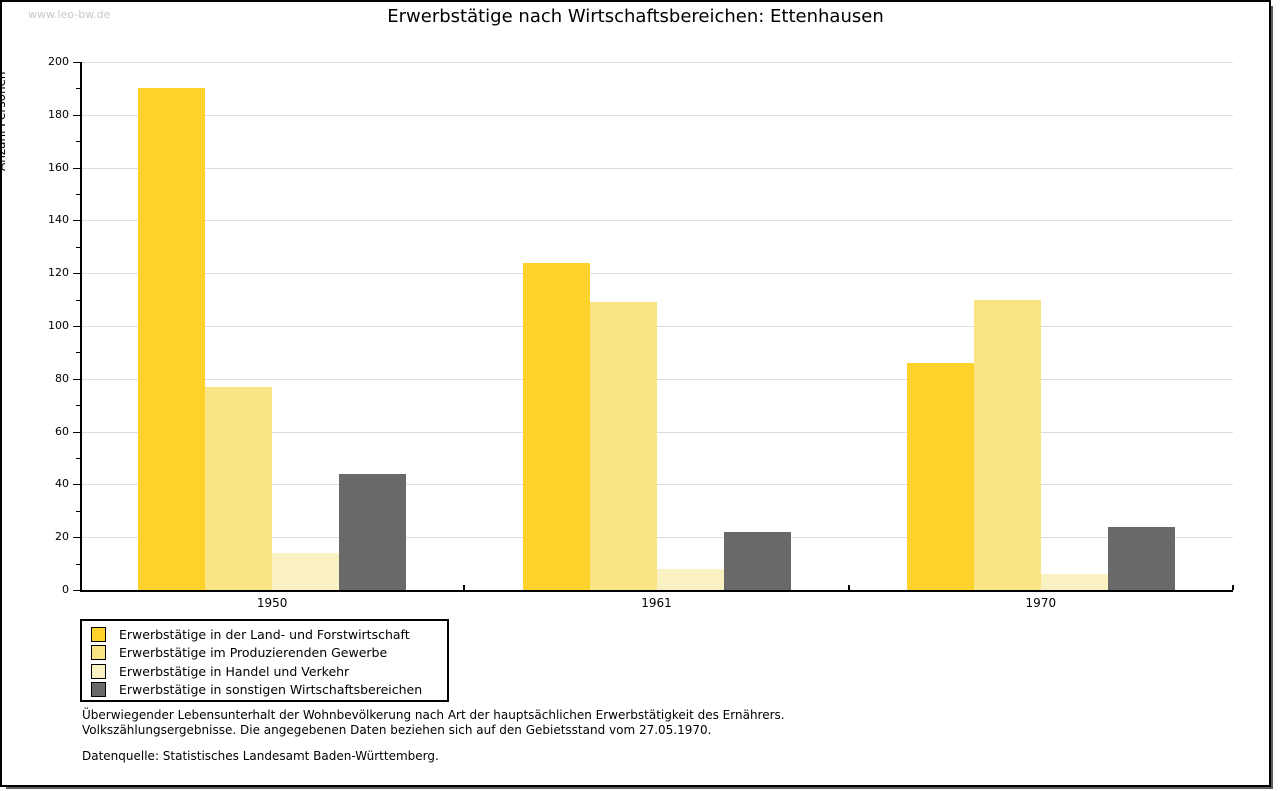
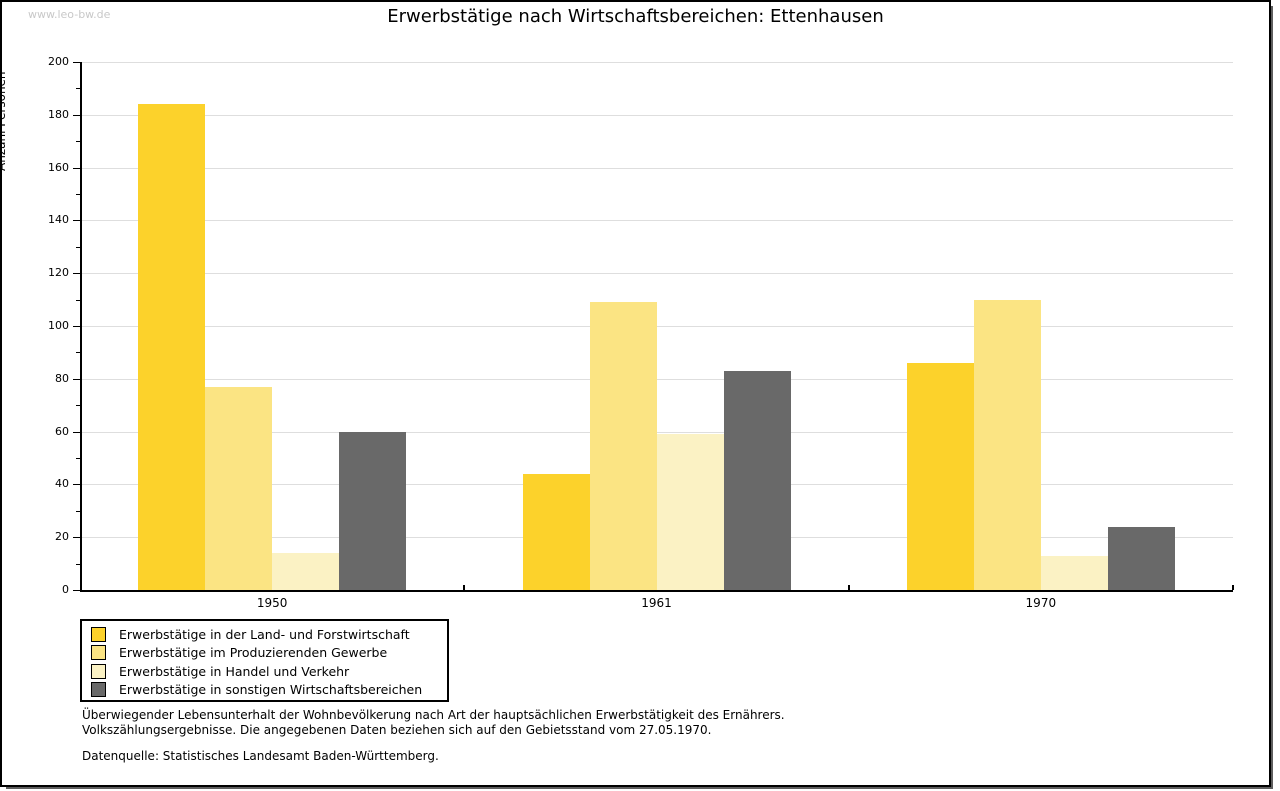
Erwerbstätige in der Land- und Forstwirtschaft/1950: 190 -> 184
Erwerbstätige in sonstigen Wirtschaftsbereichen/1950: 44 -> 60
Erwerbstätige in der Land- und Forstwirtschaft/1961: 124 -> 44
Erwerbstätige in Handel und Verkehr/1961: 8 -> 59
Erwerbstätige in sonstigen Wirtschaftsbereichen/1961: 22 -> 83
Erwerbstätige in Handel und Verkehr/1970: 6 -> 13
